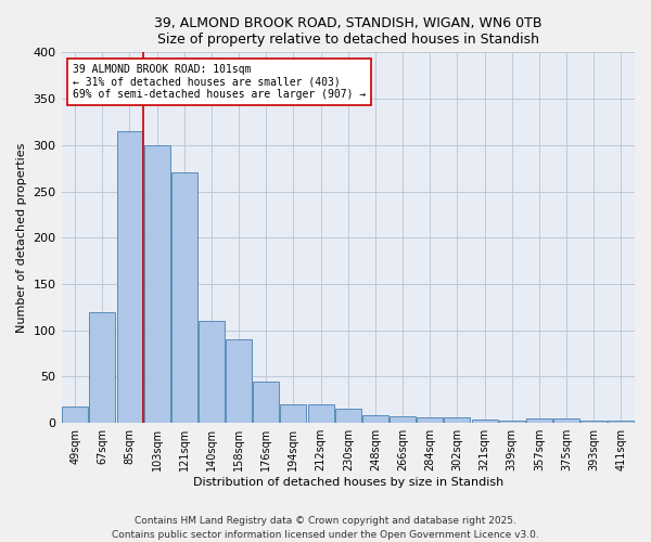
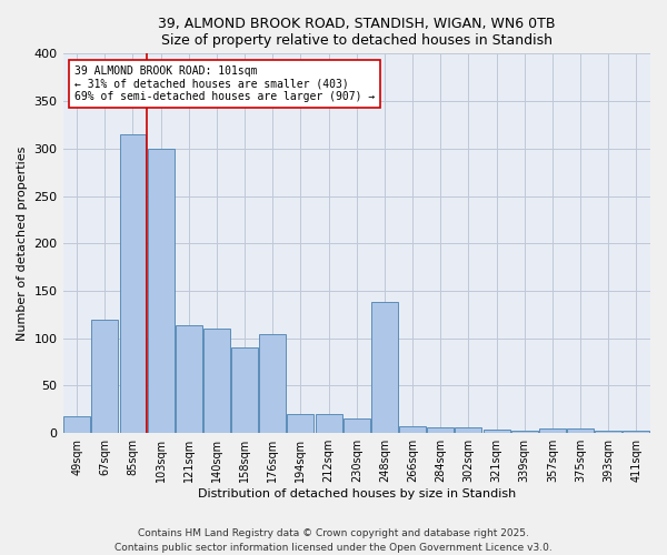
121sqm: 270 -> 114
176sqm: 45 -> 104
248sqm: 8 -> 138
